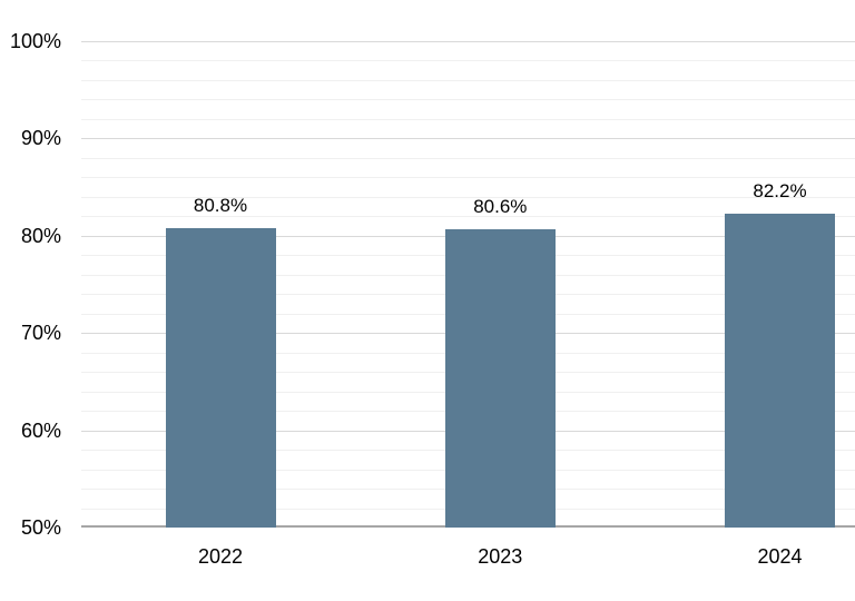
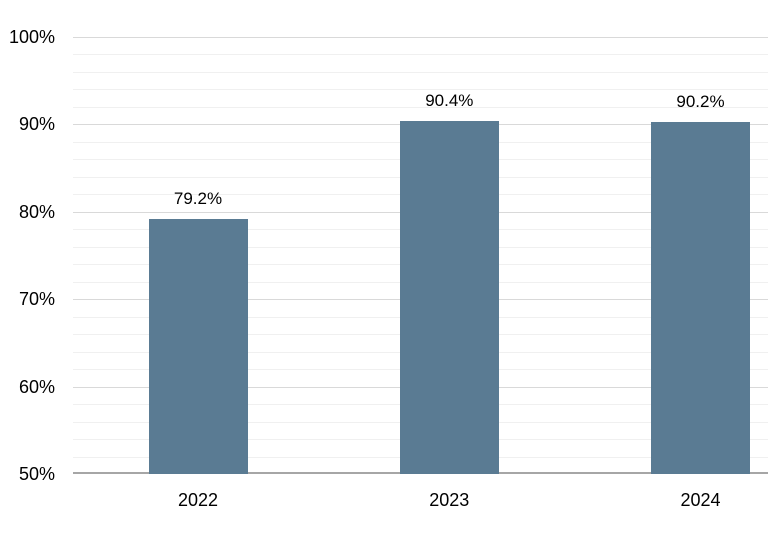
2022: 80.8% -> 79.2%
2023: 80.6% -> 90.4%
2024: 82.2% -> 90.2%
